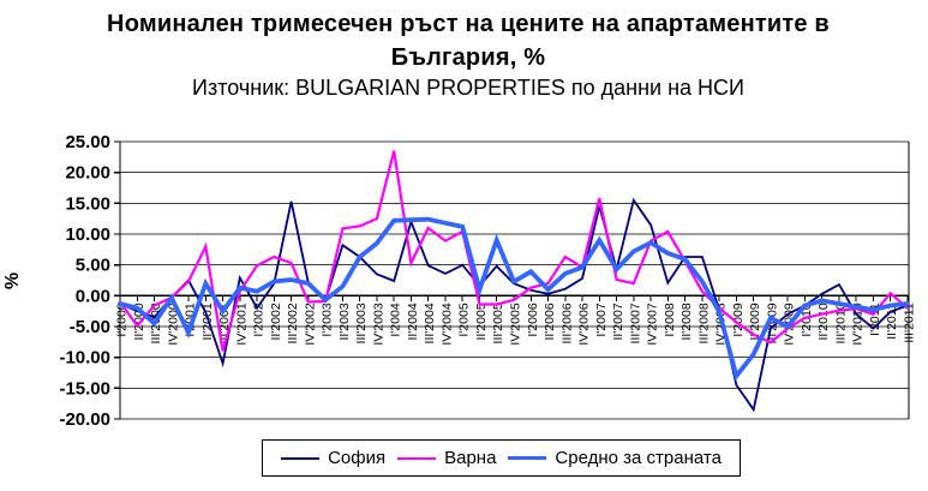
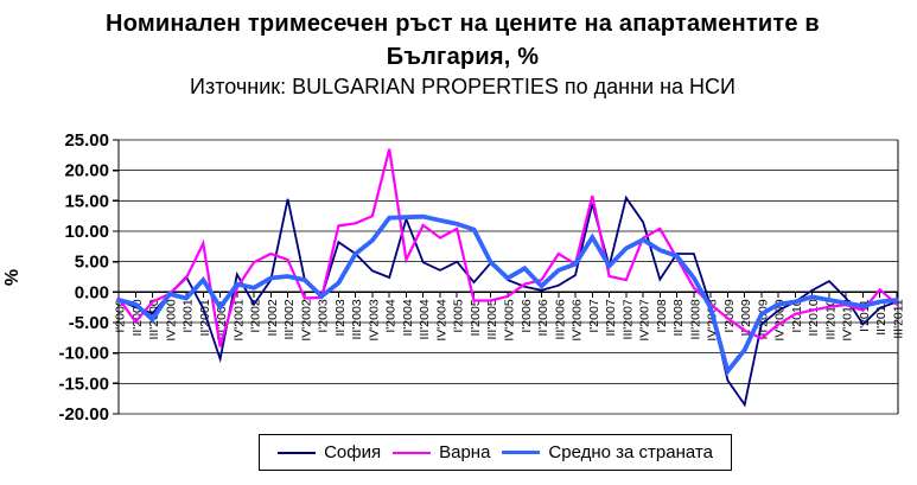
Средно за страната/I'2001: -6 -> -1
Средно за страната/II'2005: 1 -> 10
Средно за страната/III'2005: 9 -> 5
Средно за страната/IV'2009: -5 -> -2
София/IV'2010: -3 -> -1
